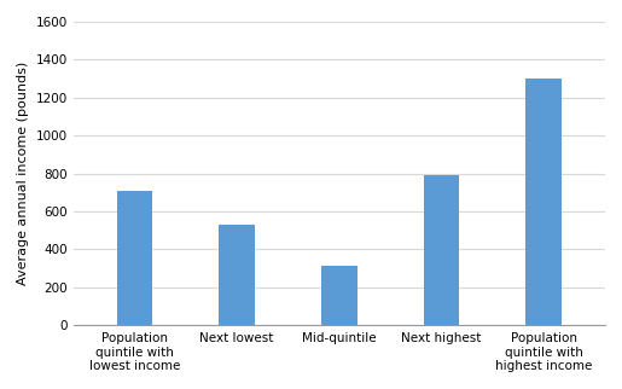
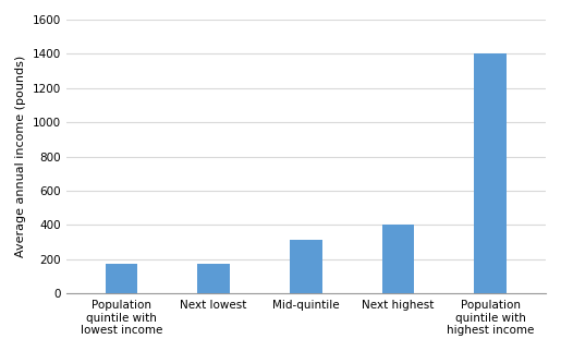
Population quintile with lowest income: 710 -> 180
Next lowest: 530 -> 180
Next highest: 790 -> 400
Population quintile with highest income: 1300 -> 1400
